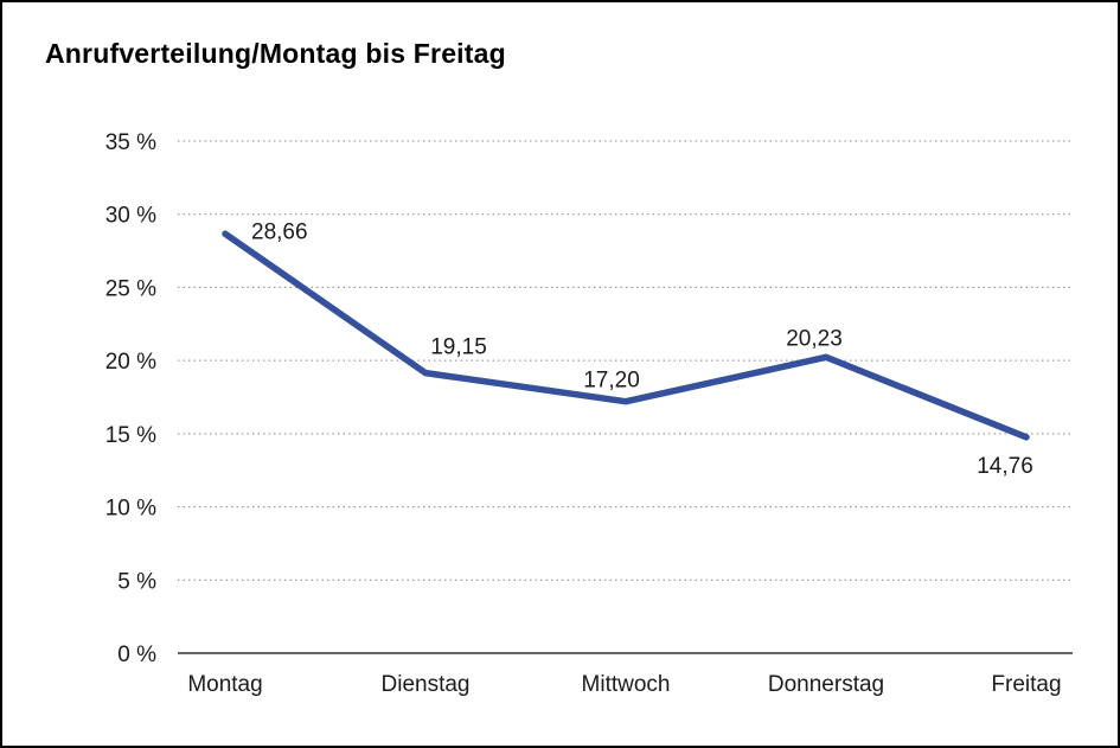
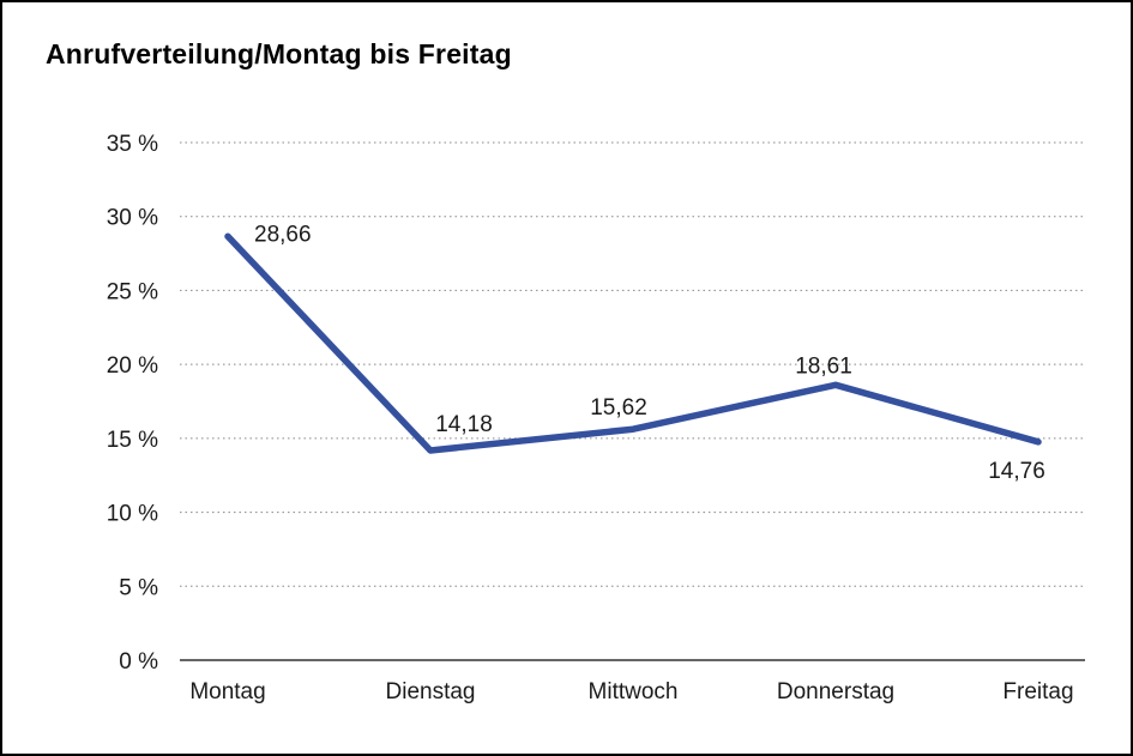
Dienstag: 19,15 -> 14,18
Mittwoch: 17,20 -> 15,62
Donnerstag: 20,23 -> 18,61
